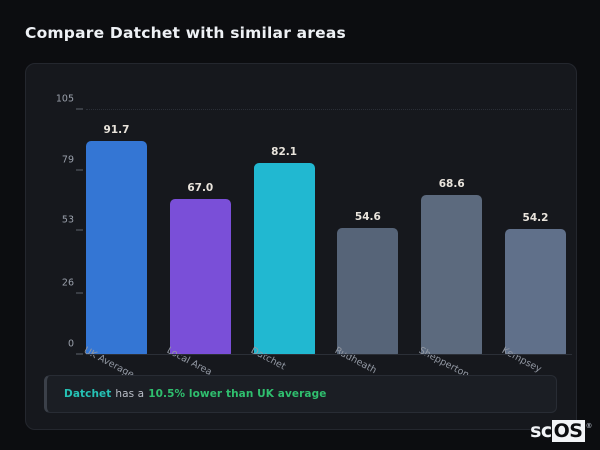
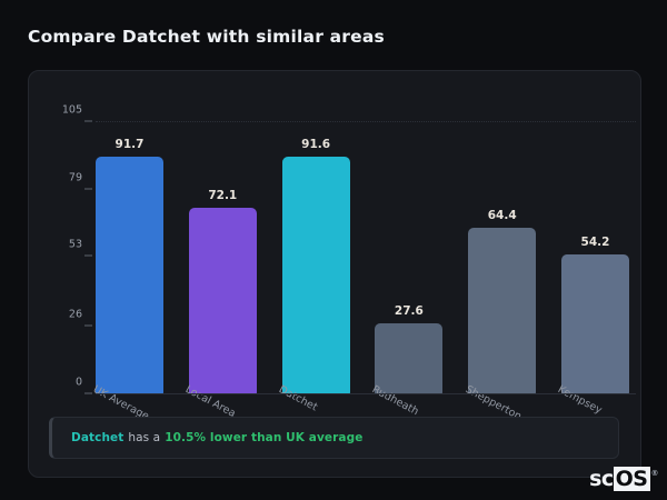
Local Area: 67.0 -> 72.1
Datchet: 82.1 -> 91.6
Rudheath: 54.6 -> 27.6
Shepperton: 68.6 -> 64.4
